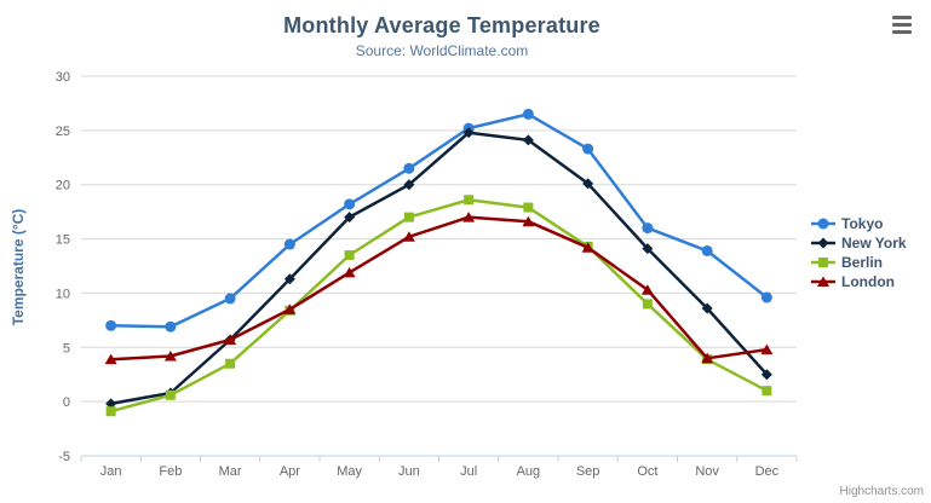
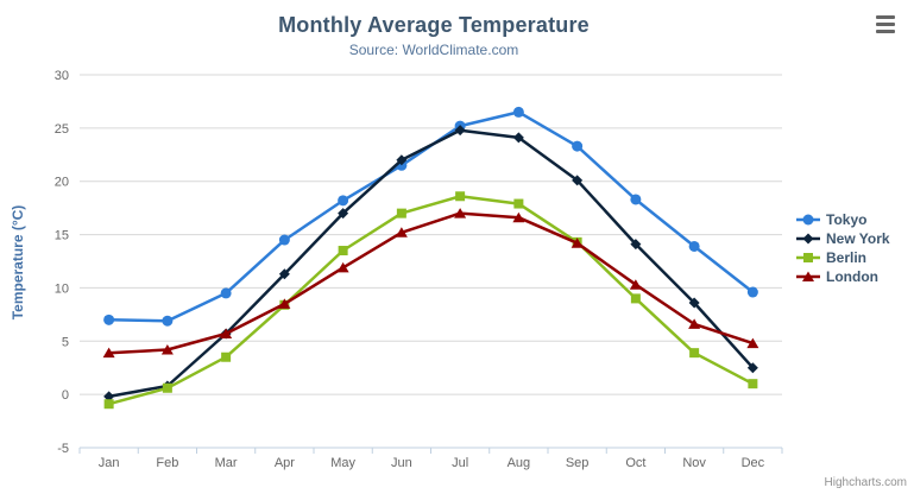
New York/Jun: 20 -> 22
Tokyo/Oct: 16 -> 18
London/Nov: 4 -> 7
